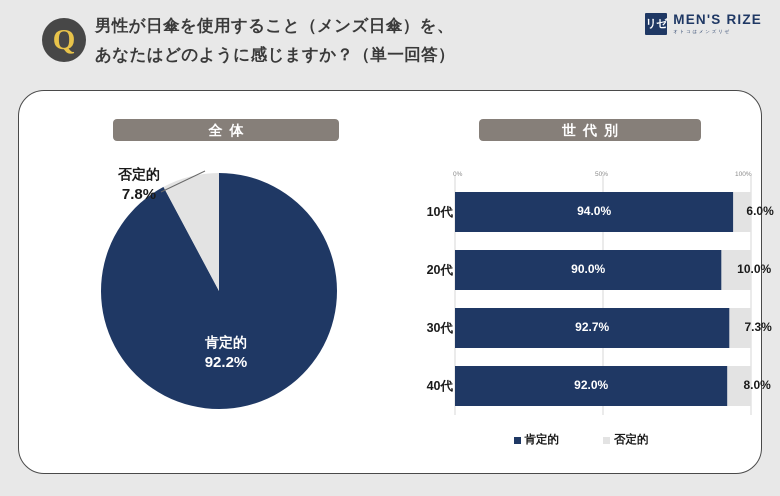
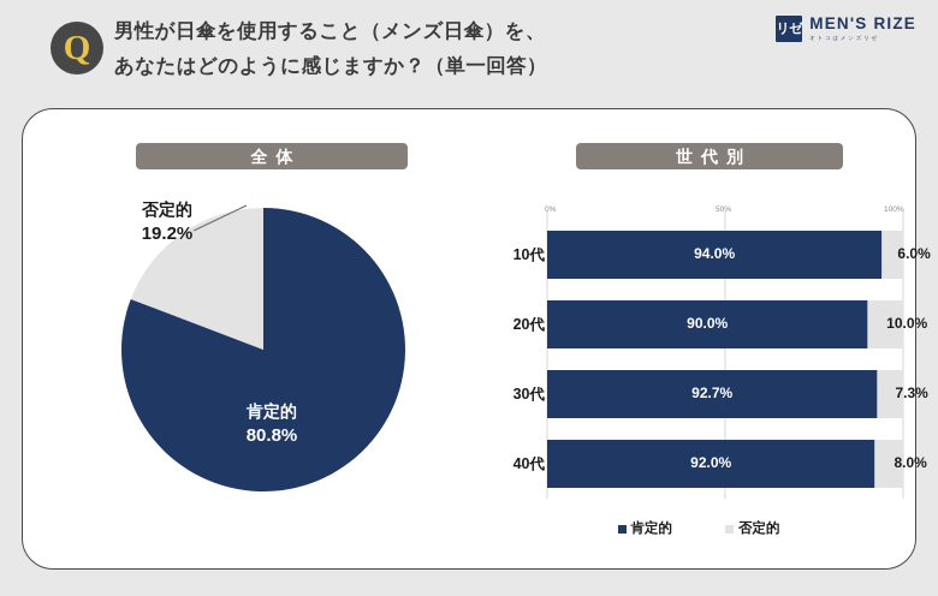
全体/肯定的: 92.2% -> 80.8%
全体/否定的: 7.8% -> 19.2%
